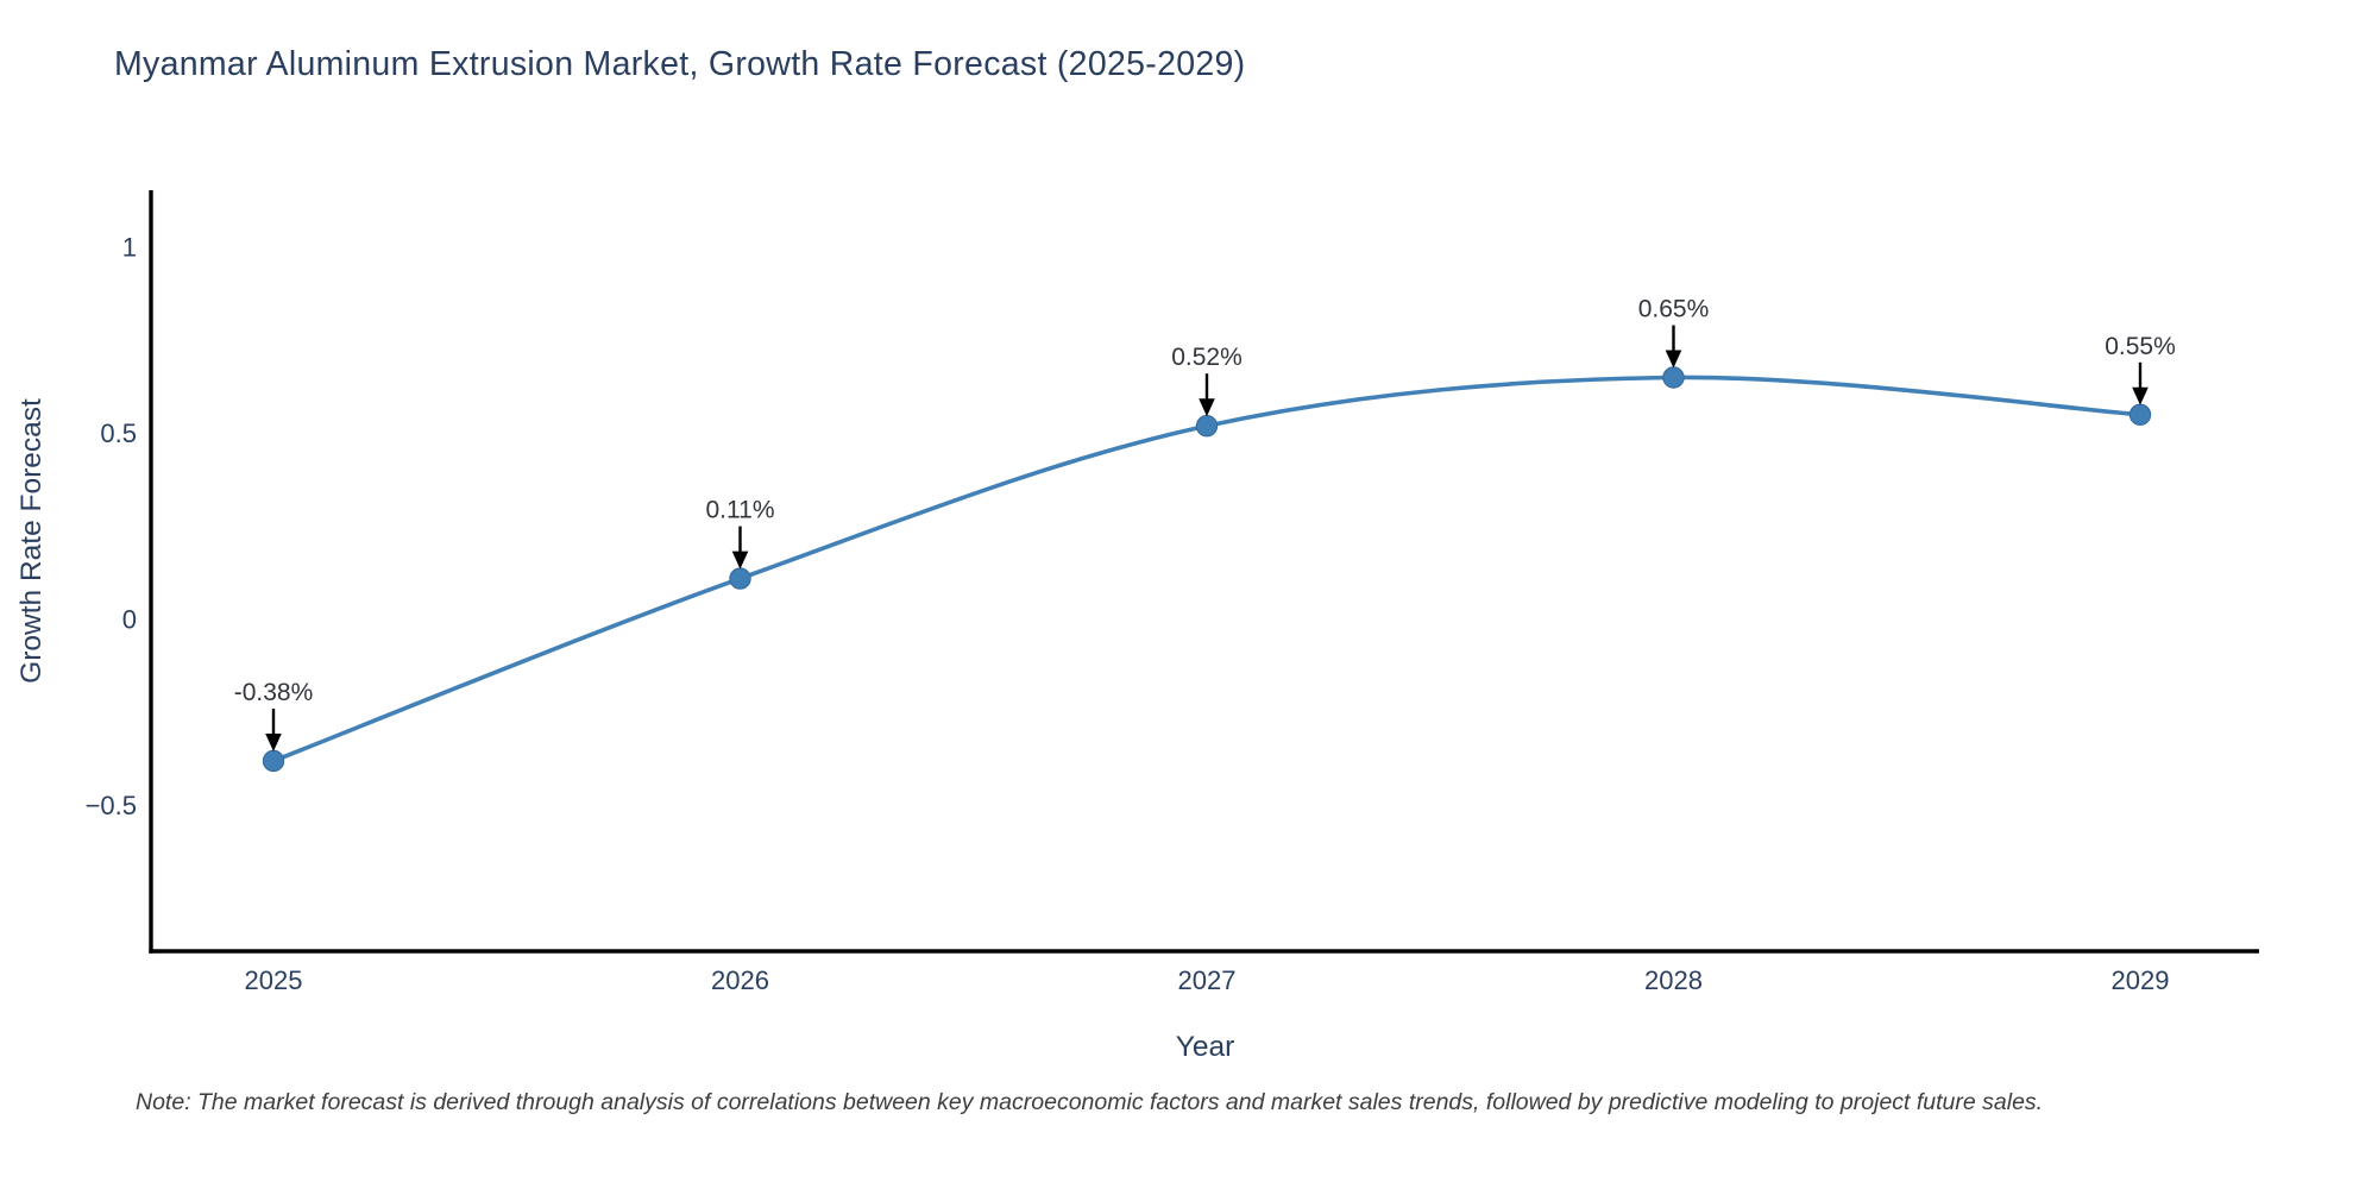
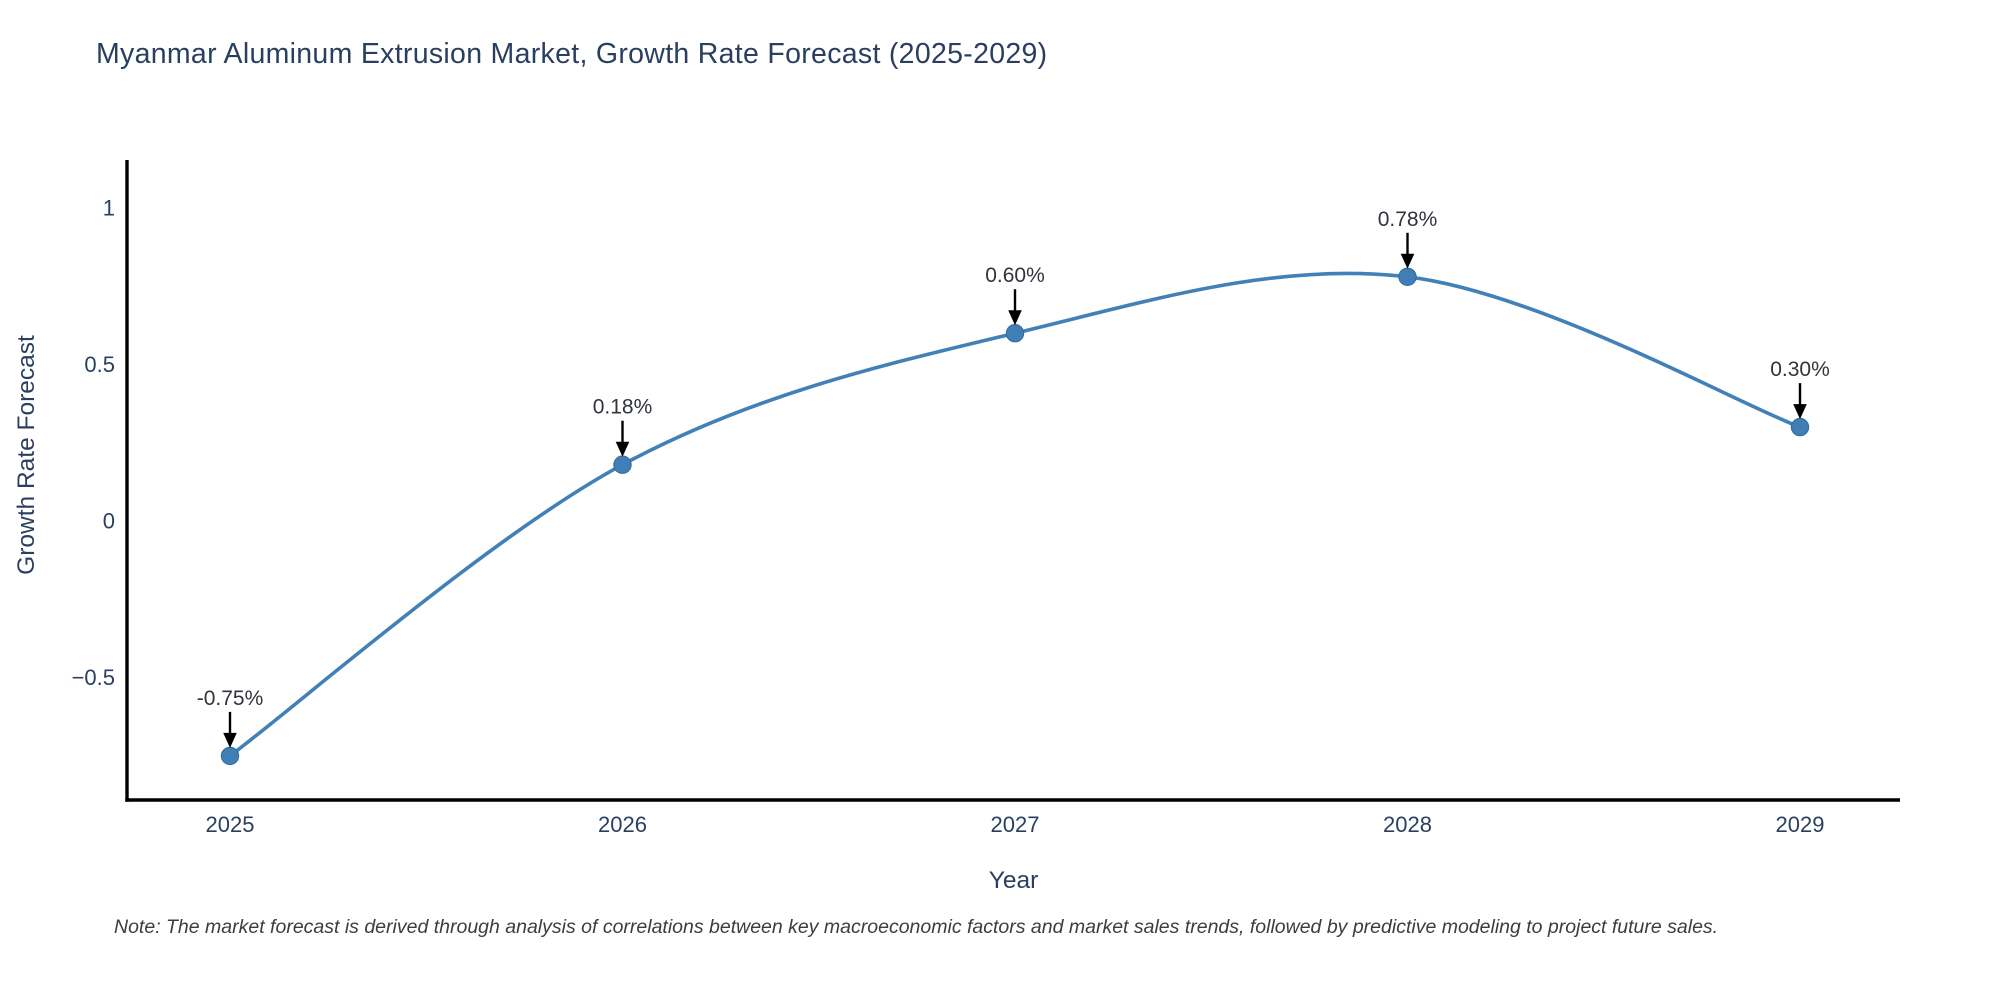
2025: -0.38% -> -0.75%
2026: 0.11% -> 0.18%
2027: 0.52% -> 0.60%
2028: 0.65% -> 0.78%
2029: 0.55% -> 0.30%
